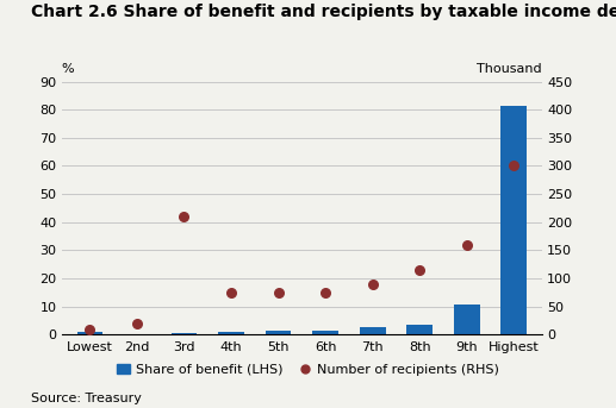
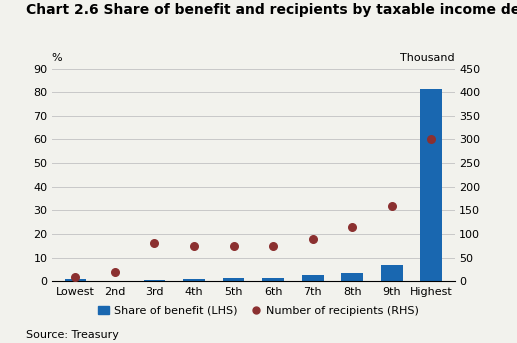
Number of recipients (RHS)/3rd: 210 -> 80
Share of benefit (LHS)/9th: 10.5 -> 7.0
